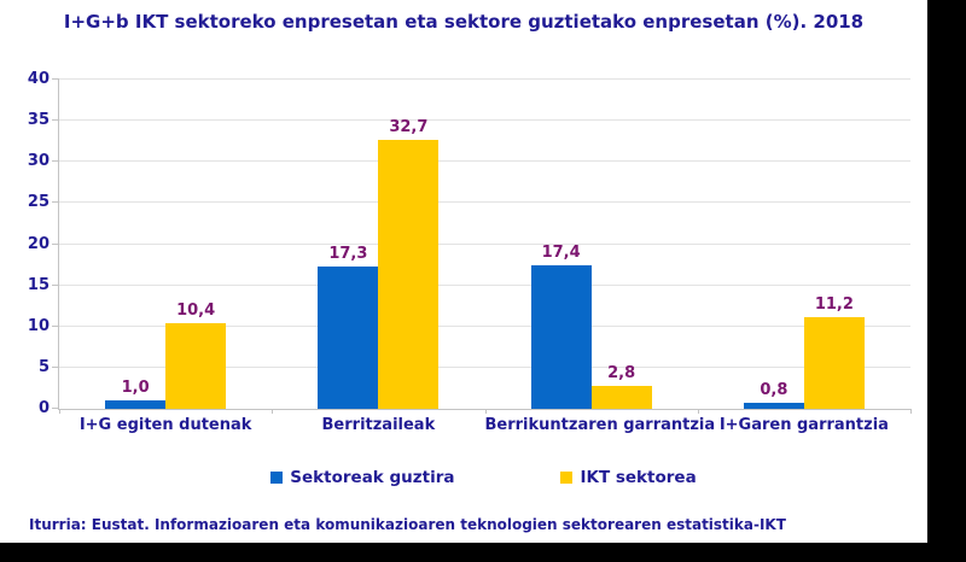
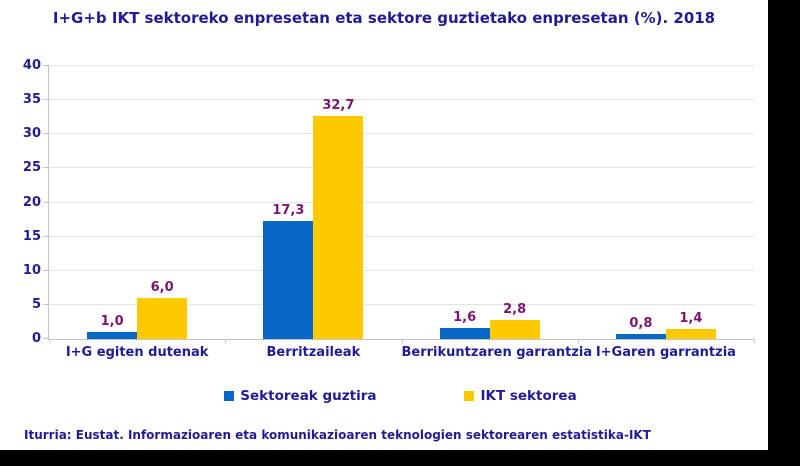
IKT sektorea/I+G egiten dutenak: 10,4 -> 6,0
Sektoreak guztira/Berrikuntzaren garrantzia: 17,4 -> 1,6
IKT sektorea/I+Garen garrantzia: 11,2 -> 1,4
